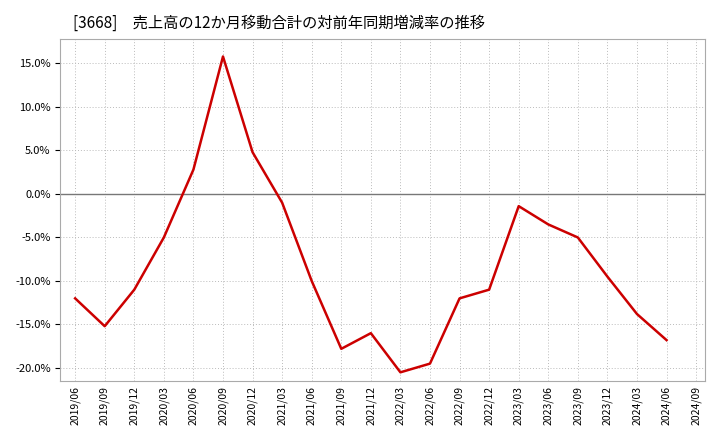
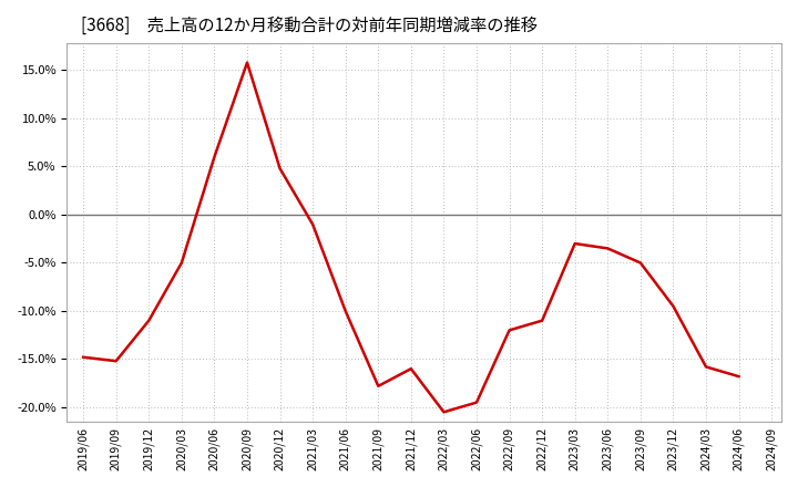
2019/06: -12.0% -> -14.8%
2020/06: 2.8% -> 6.0%
2023/03: -1.4% -> -3.0%
2024/03: -13.8% -> -15.8%
